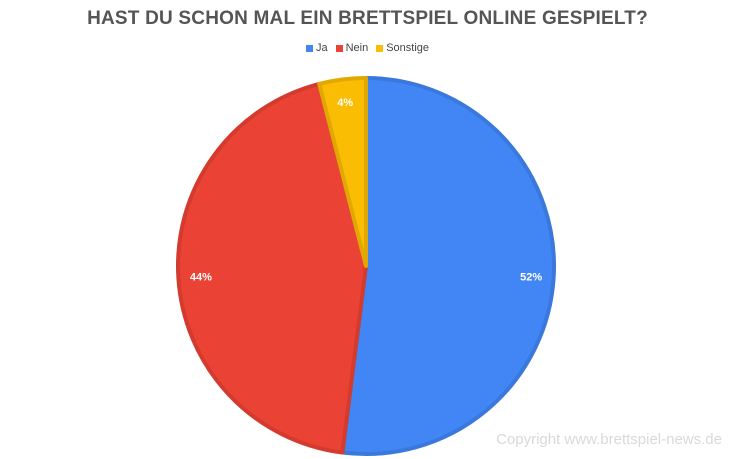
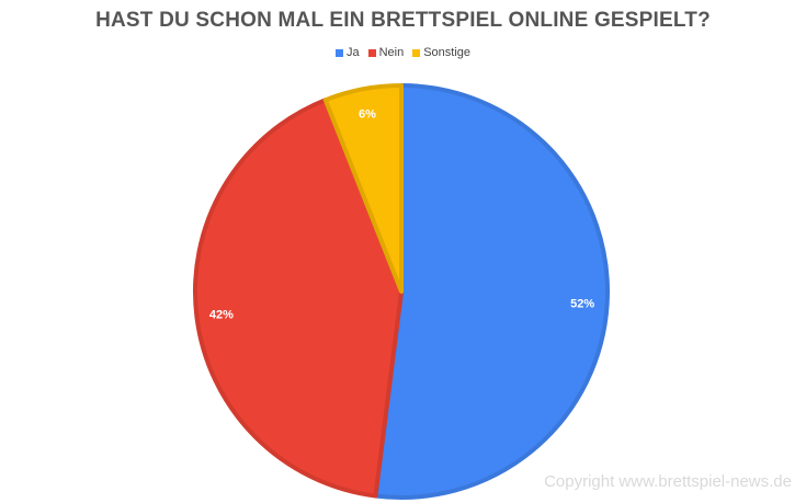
Nein: 44% -> 42%
Sonstige: 4% -> 6%
